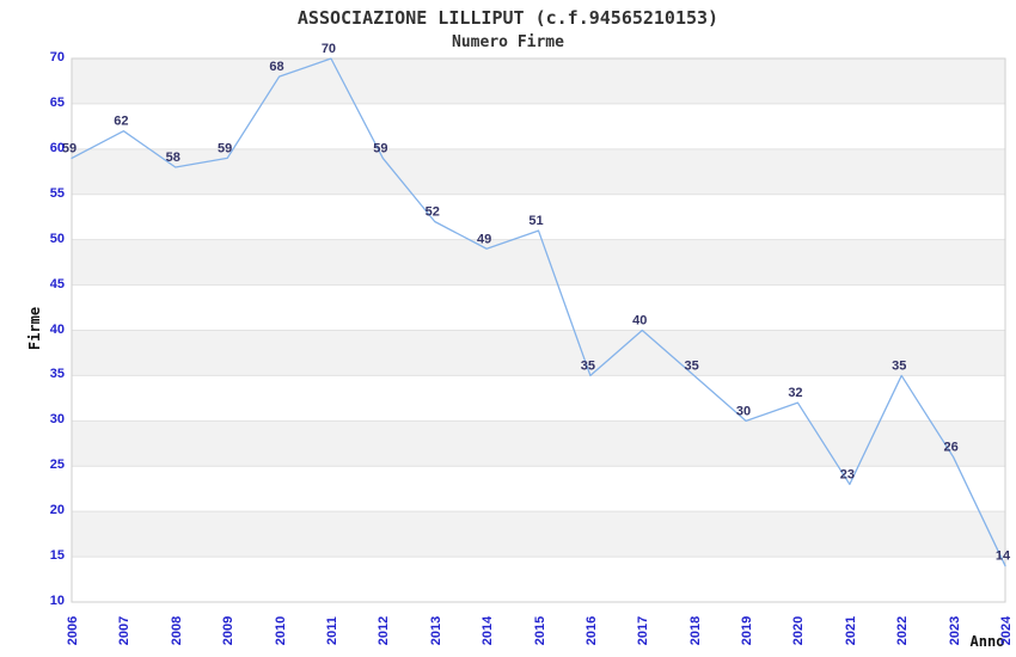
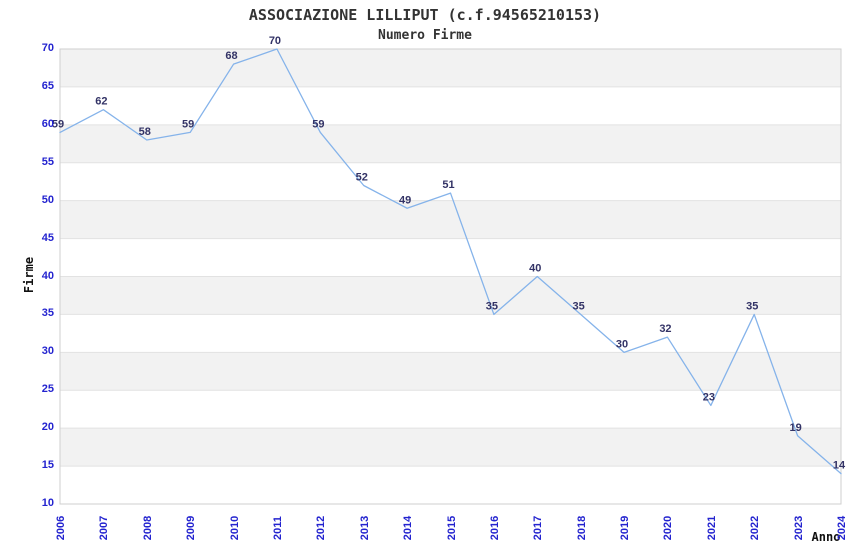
2023: 26 -> 19
